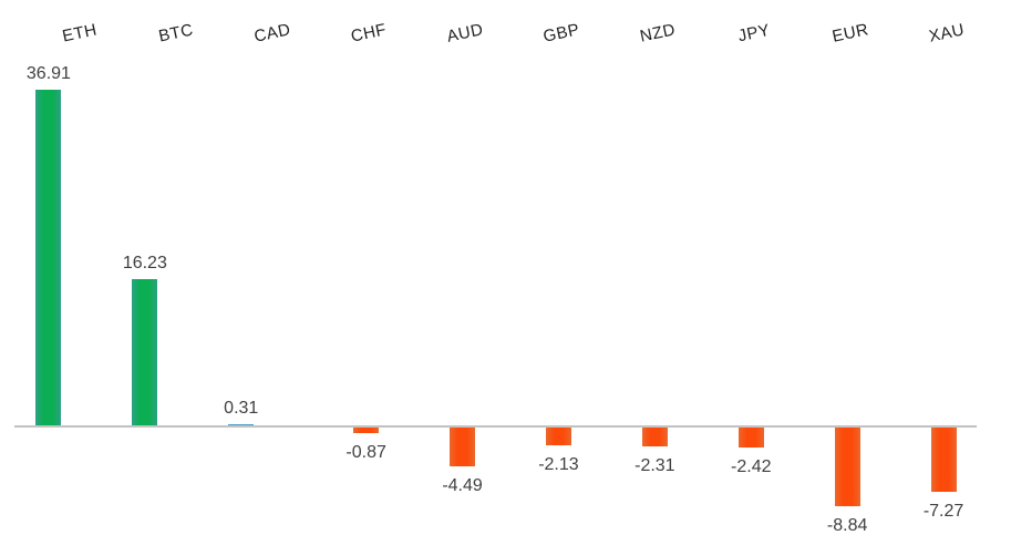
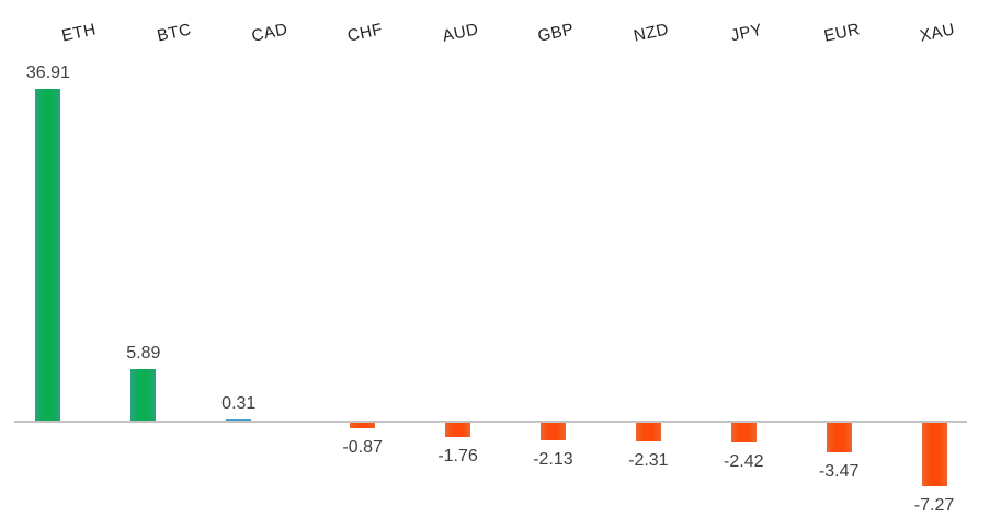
BTC: 16.23 -> 5.89
AUD: -4.49 -> -1.76
EUR: -8.84 -> -3.47
